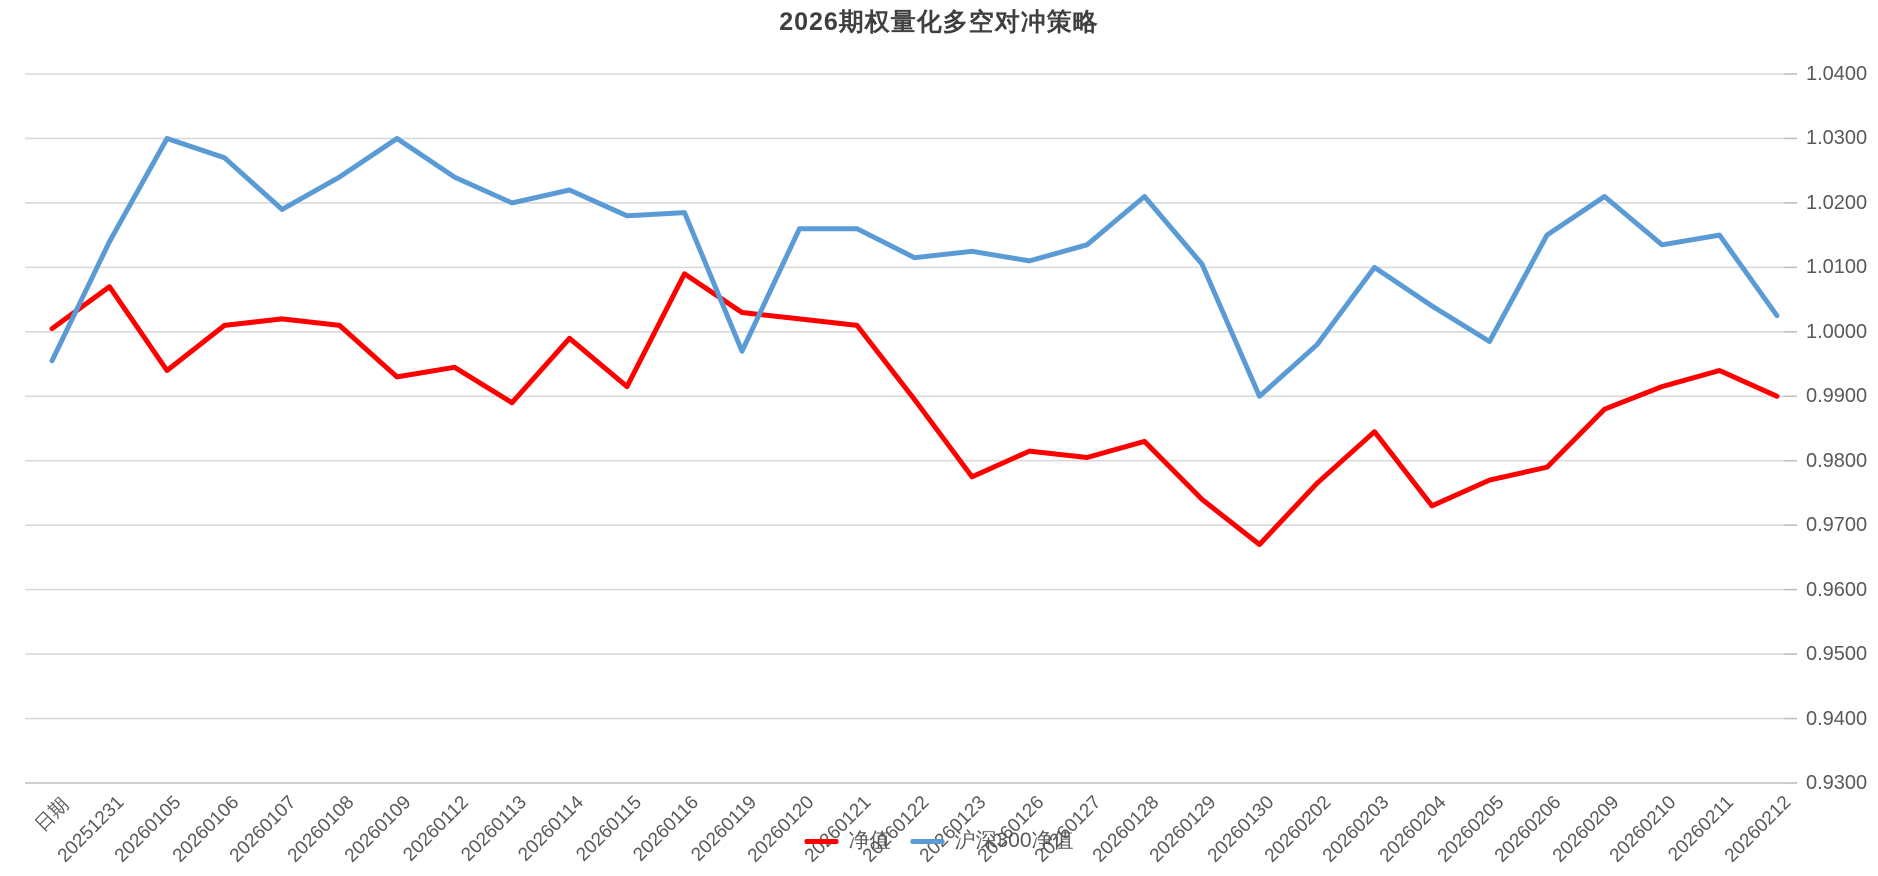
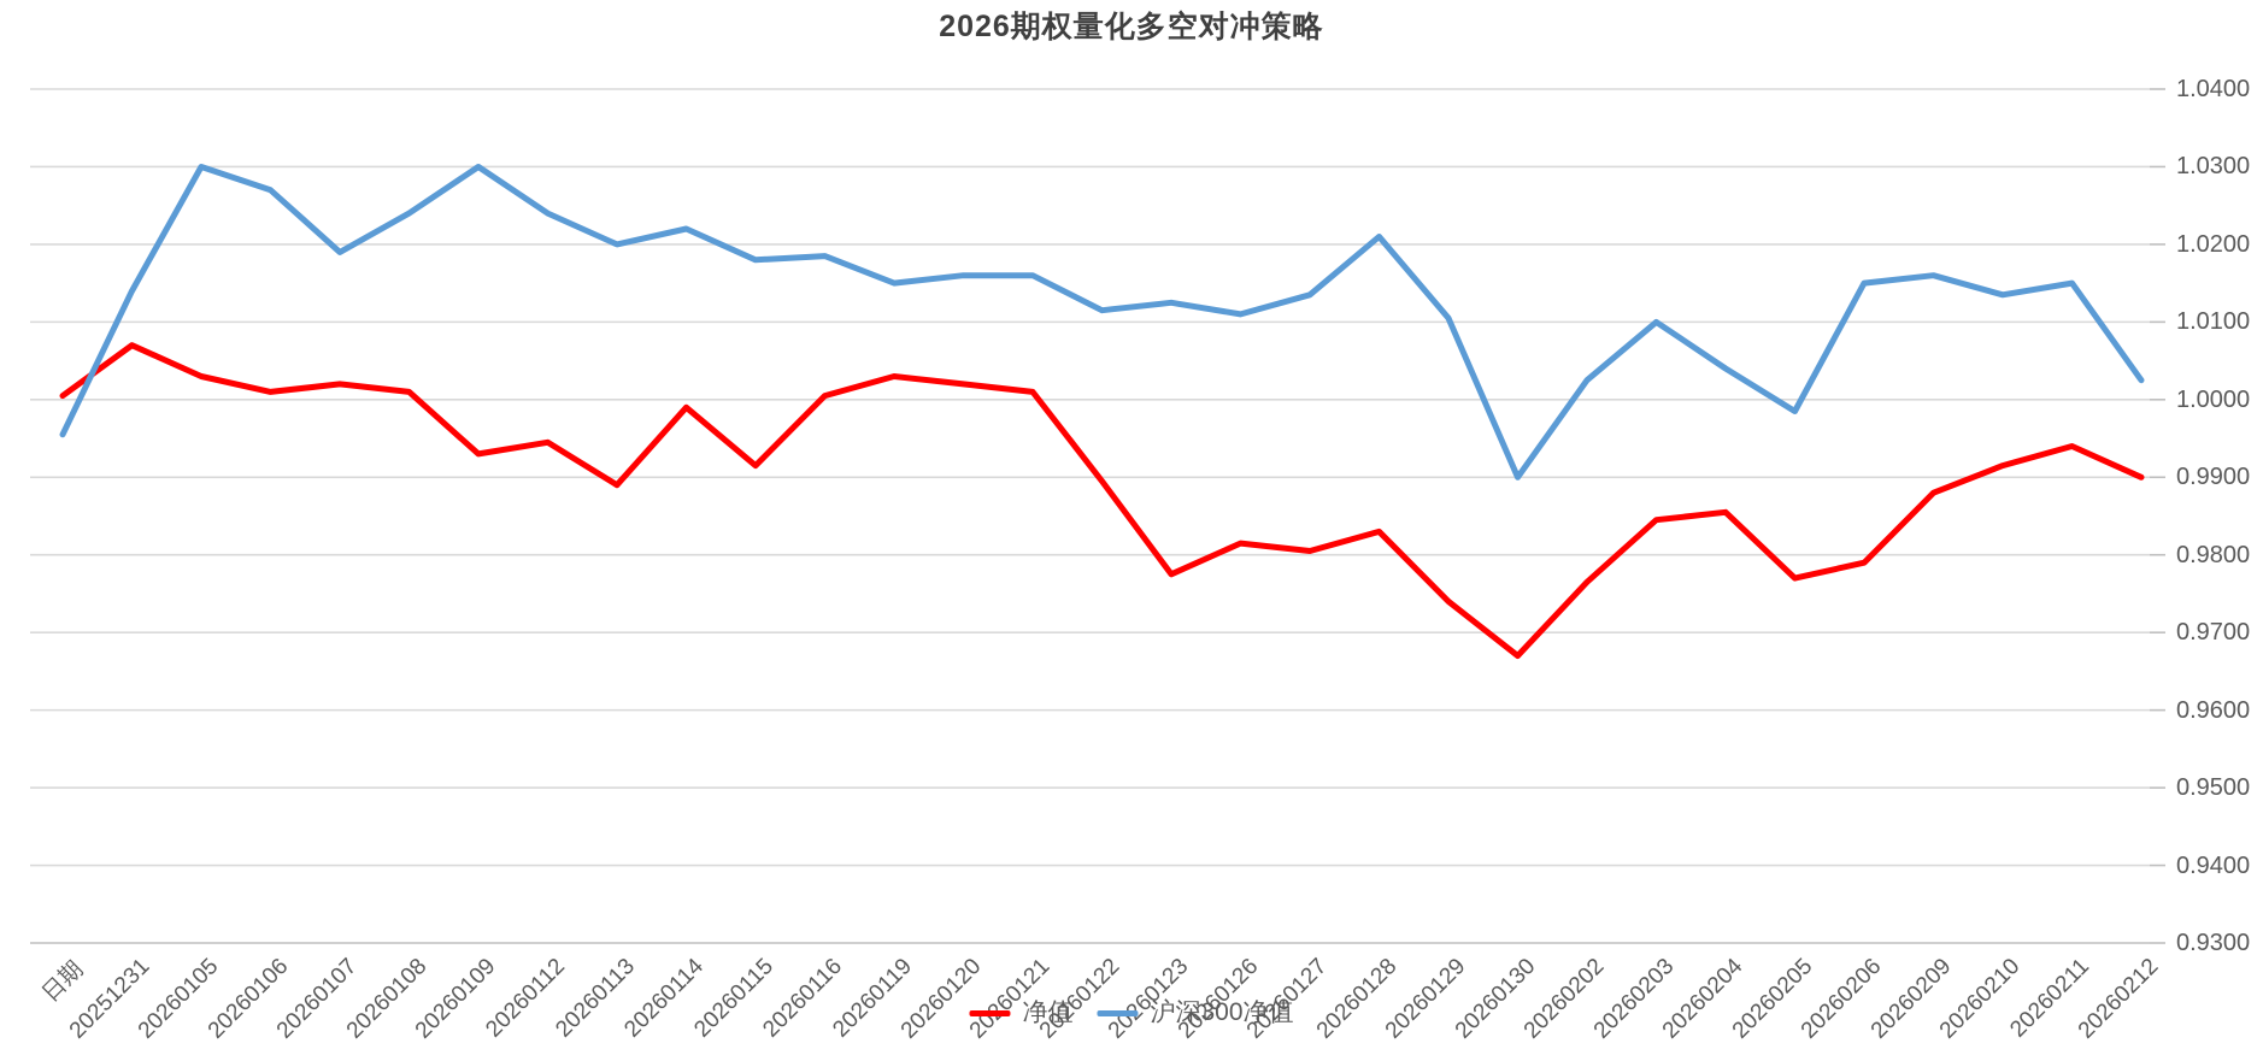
净值/20260105: 0.994 -> 1.003
净值/20260116: 1.009 -> 1.000
沪深300净值/20260119: 0.997 -> 1.015
沪深300净值/20260202: 0.998 -> 1.002
净值/20260204: 0.973 -> 0.986
沪深300净值/20260209: 1.021 -> 1.016
